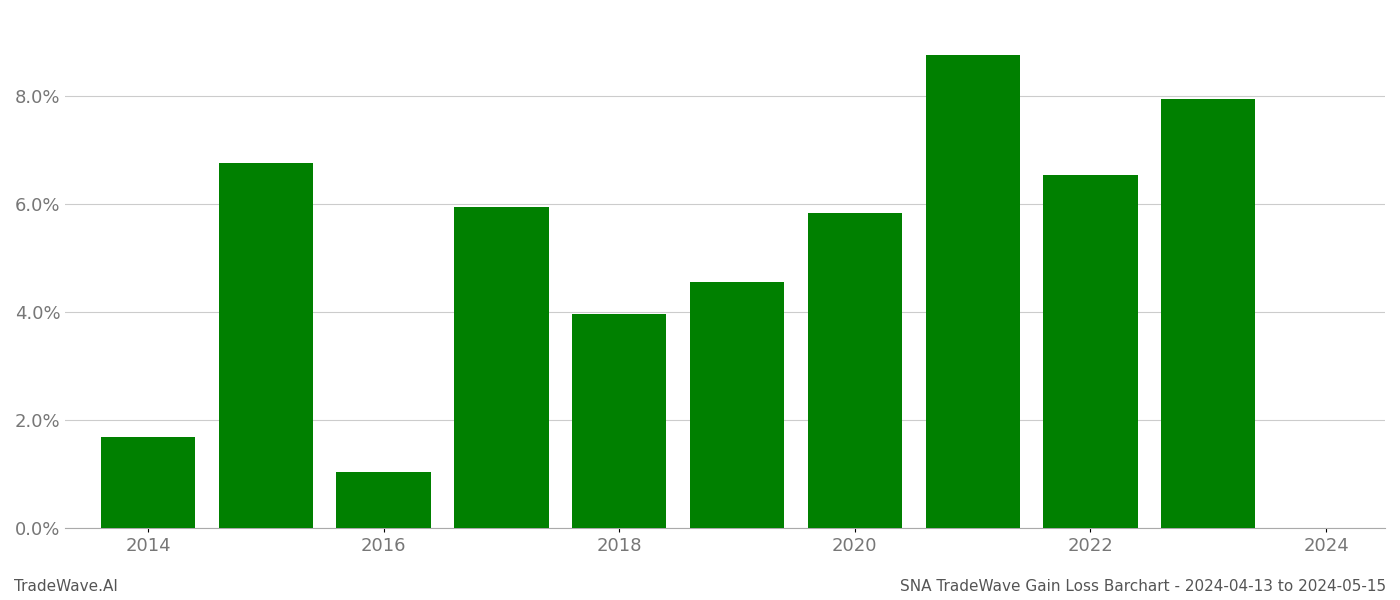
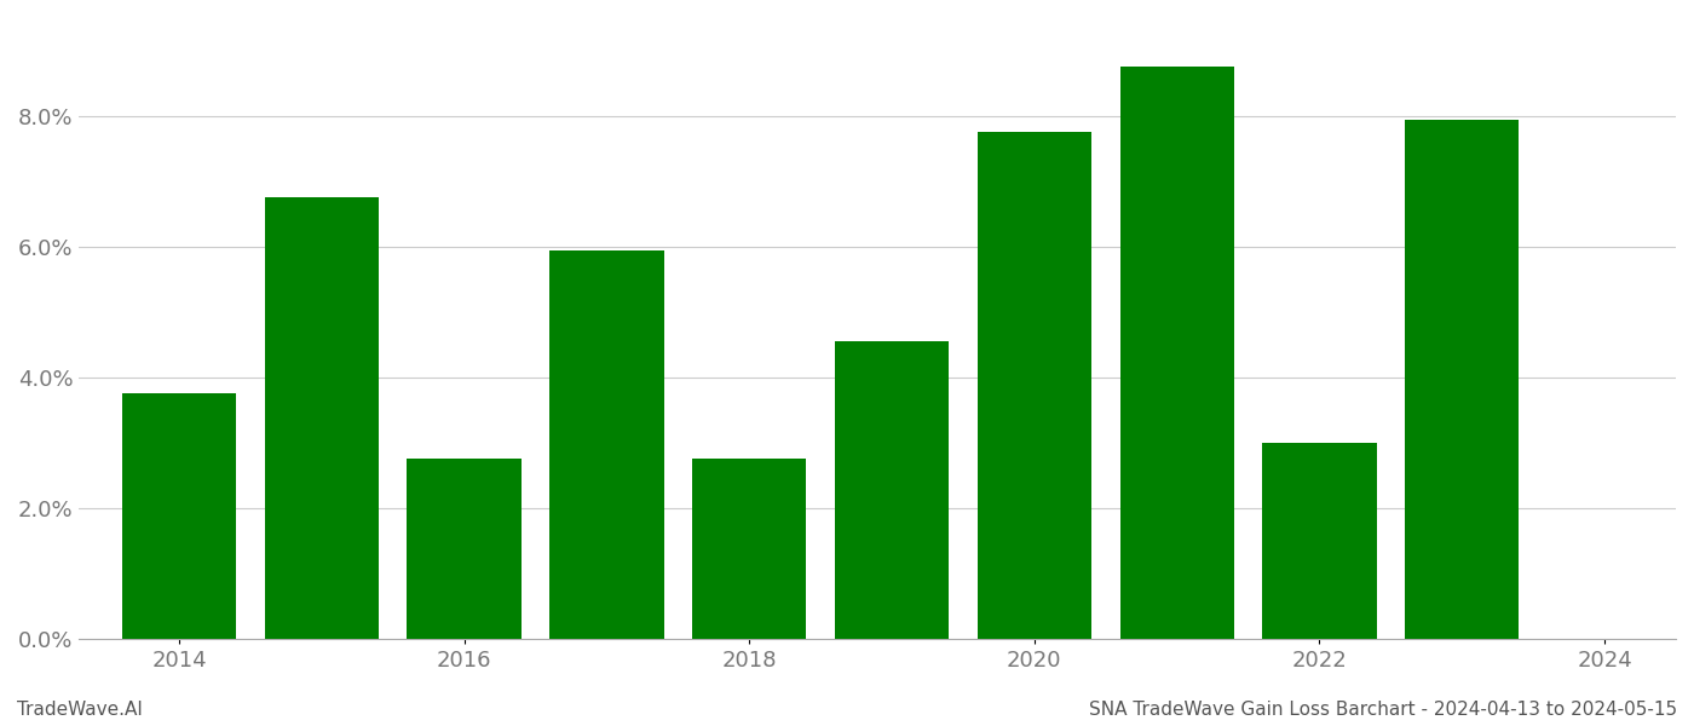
2014: 1.68% -> 3.75%
2016: 1.04% -> 2.75%
2018: 3.96% -> 2.75%
2020: 5.84% -> 7.75%
2022: 6.54% -> 3.00%
